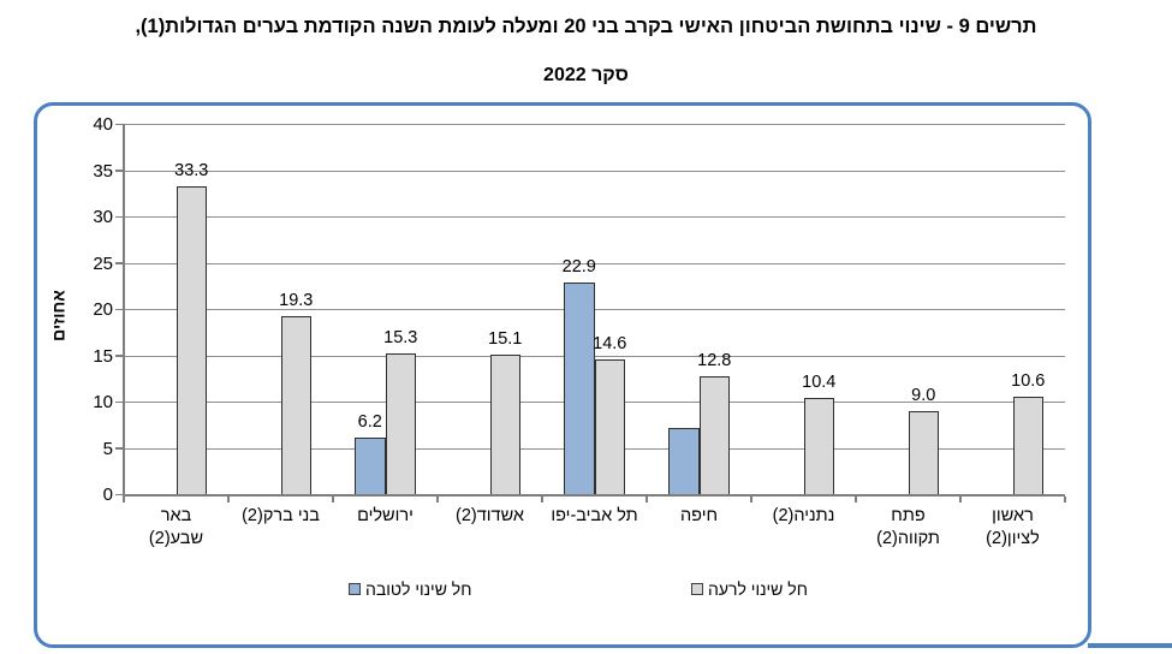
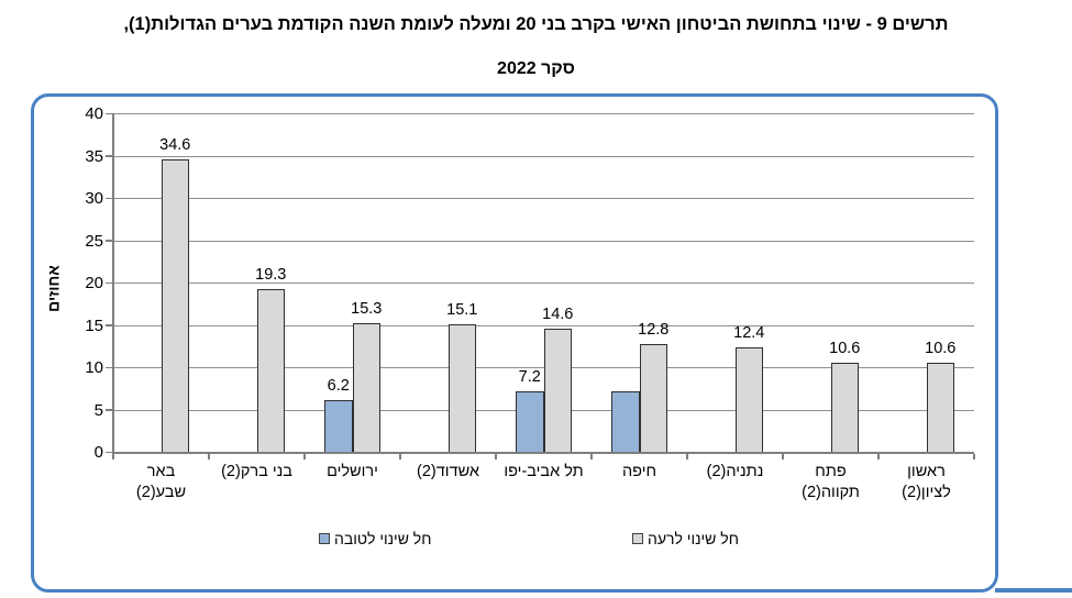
חל שינוי לרעה/באר שבע(2): 33.3 -> 34.6
חל שינוי לטובה/תל אביב-יפו: 22.9 -> 7.2
חל שינוי לרעה/נתניה(2): 10.4 -> 12.4
חל שינוי לרעה/פתח תקווה(2): 9.0 -> 10.6
